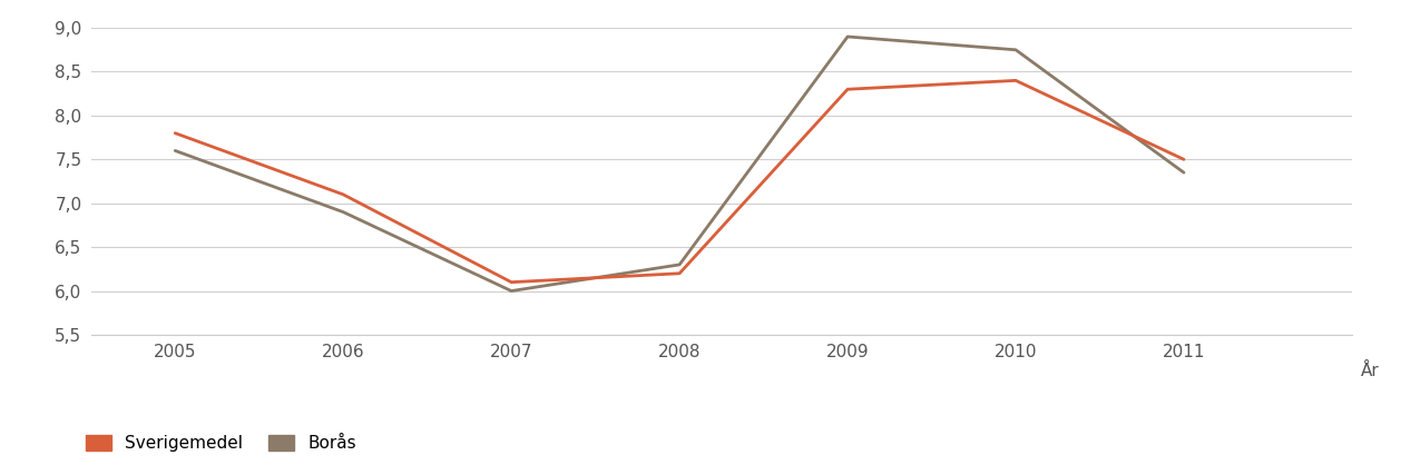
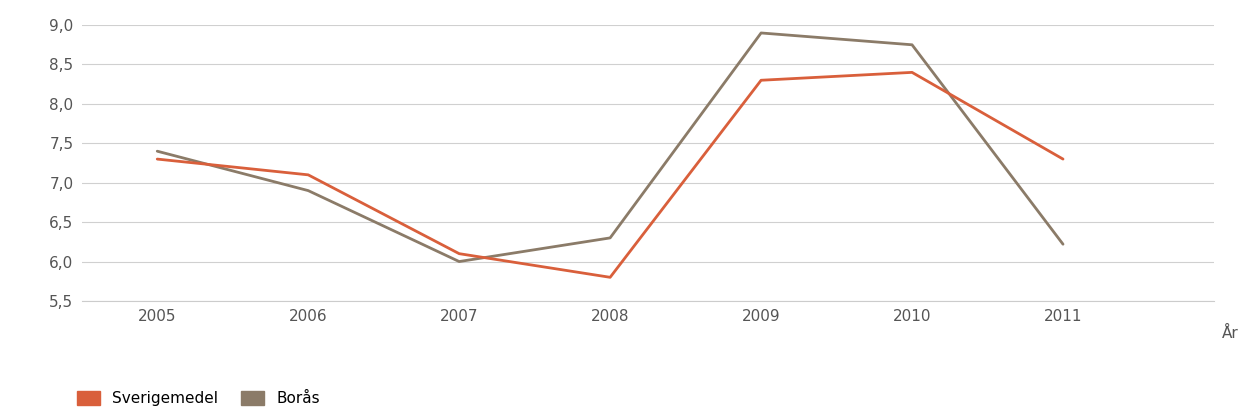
Sverigemedel/2005: 7,8 -> 7,3
Borås/2005: 7,60 -> 7,40
Sverigemedel/2008: 6,2 -> 5,8
Sverigemedel/2011: 7,5 -> 7,3
Borås/2011: 7,35 -> 6,22
